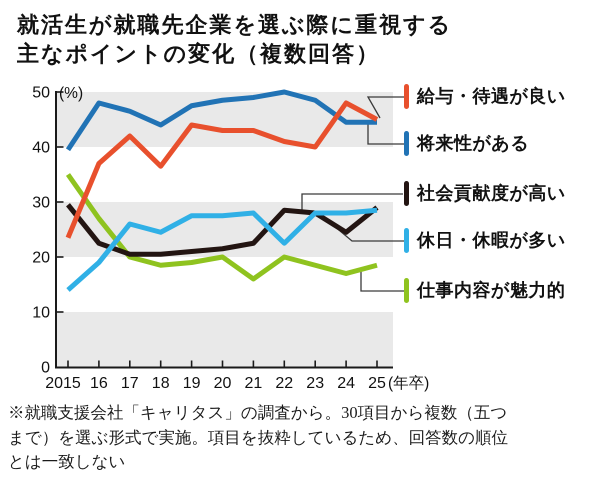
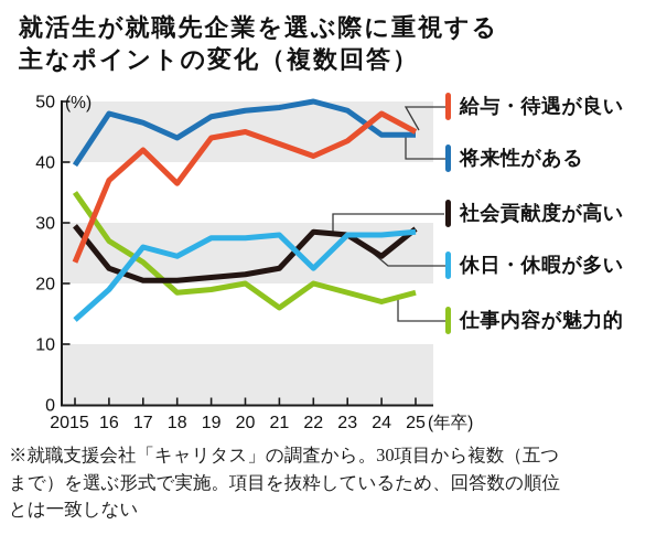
仕事内容が魅力的/17: 20 -> 24
給与・待遇が良い/20: 43 -> 45
給与・待遇が良い/23: 40 -> 44
